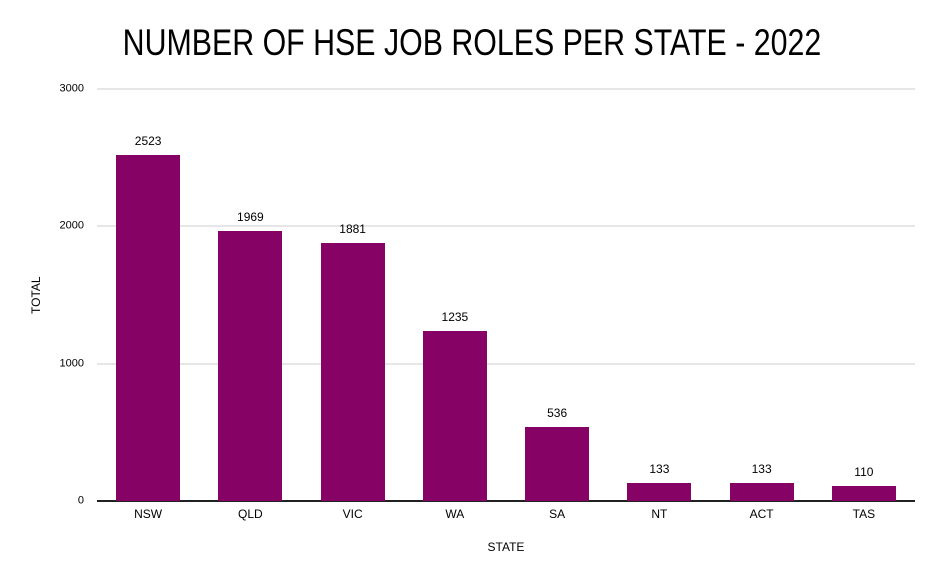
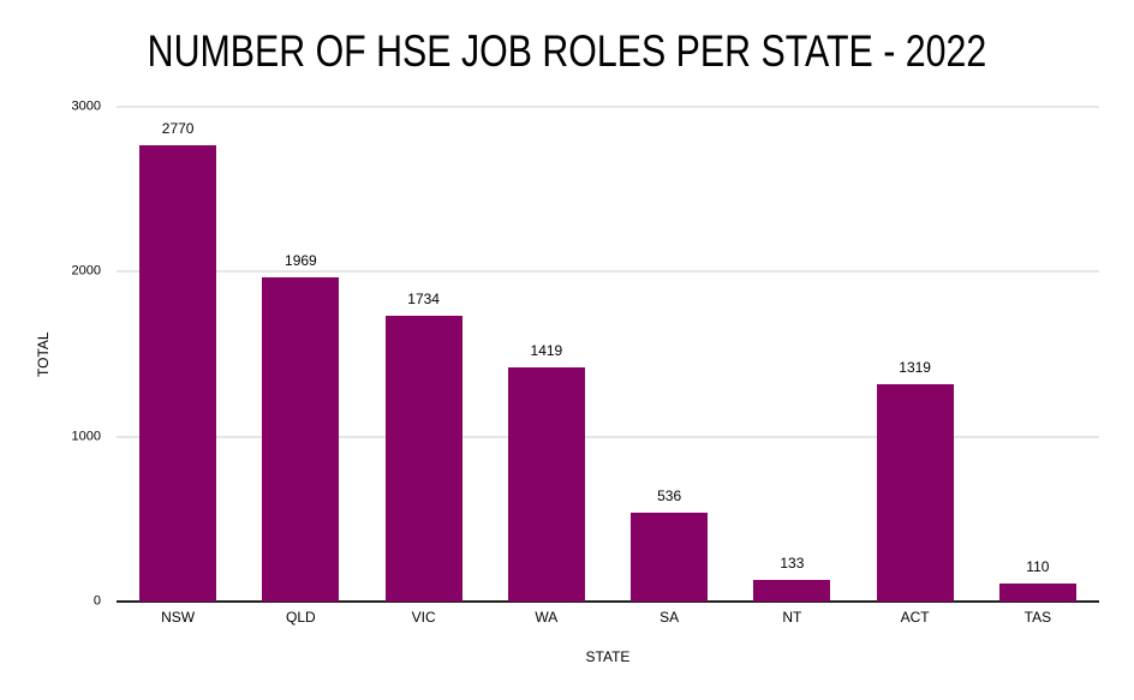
NSW: 2523 -> 2770
VIC: 1881 -> 1734
WA: 1235 -> 1419
ACT: 133 -> 1319
